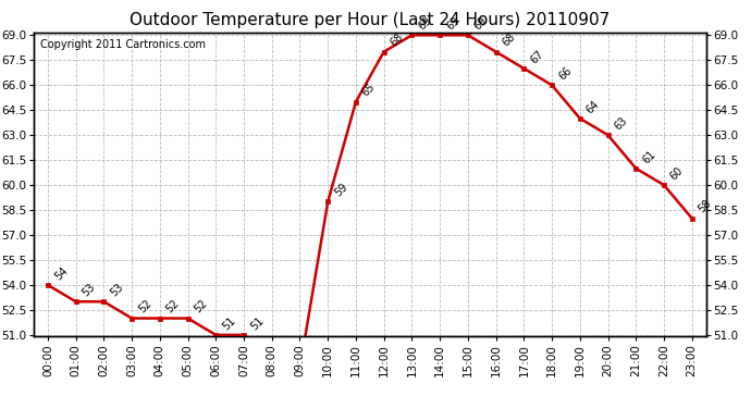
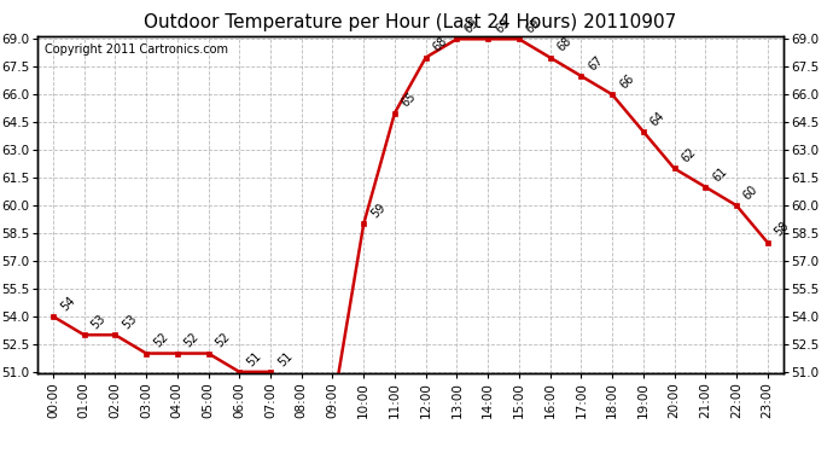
20:00: 63 -> 62
